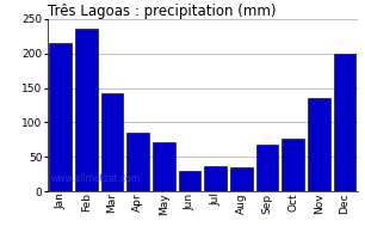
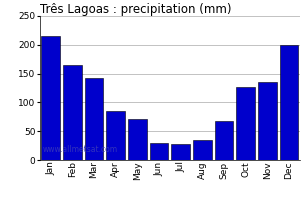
Feb: 236 -> 165
Jul: 36 -> 27
Oct: 76 -> 127
